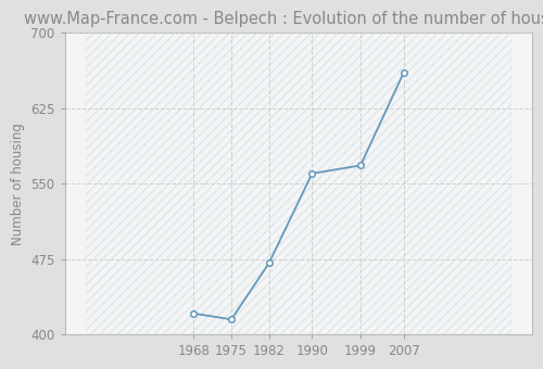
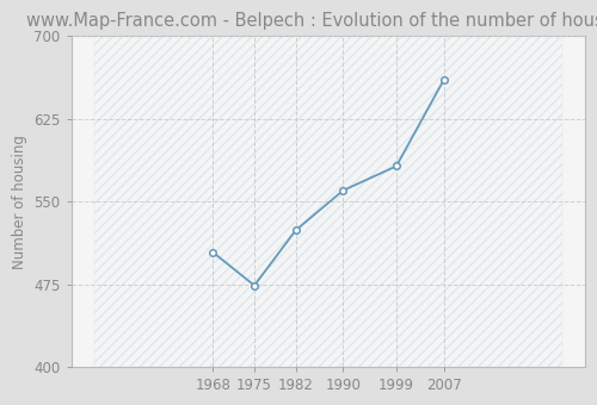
1968: 421 -> 504
1975: 415 -> 474
1982: 471 -> 524
1999: 568 -> 582
